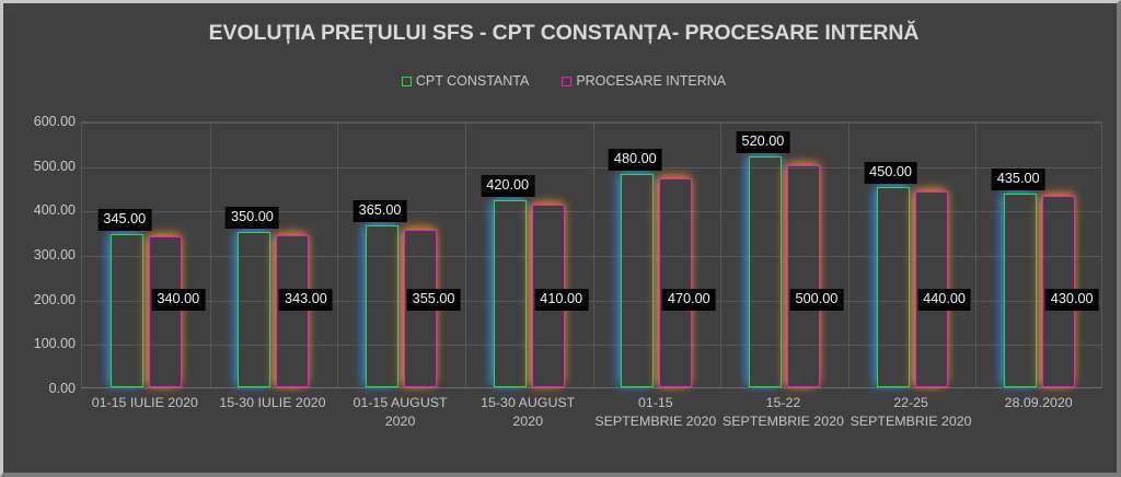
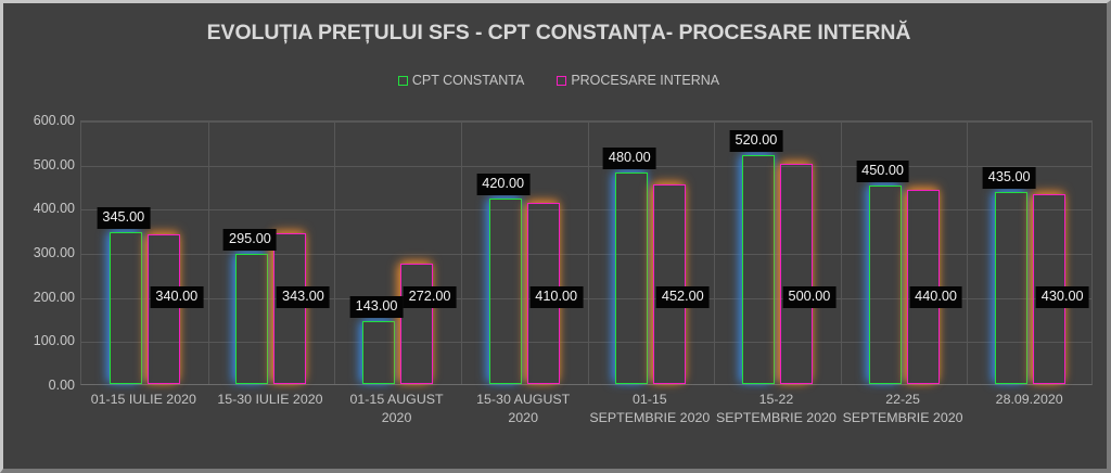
CPT CONSTANTA/15-30 IULIE 2020: 350.00 -> 295.00
CPT CONSTANTA/01-15 AUGUST 2020: 365.00 -> 143.00
PROCESARE INTERNA/01-15 AUGUST 2020: 355.00 -> 272.00
PROCESARE INTERNA/01-15 SEPTEMBRIE 2020: 470.00 -> 452.00
